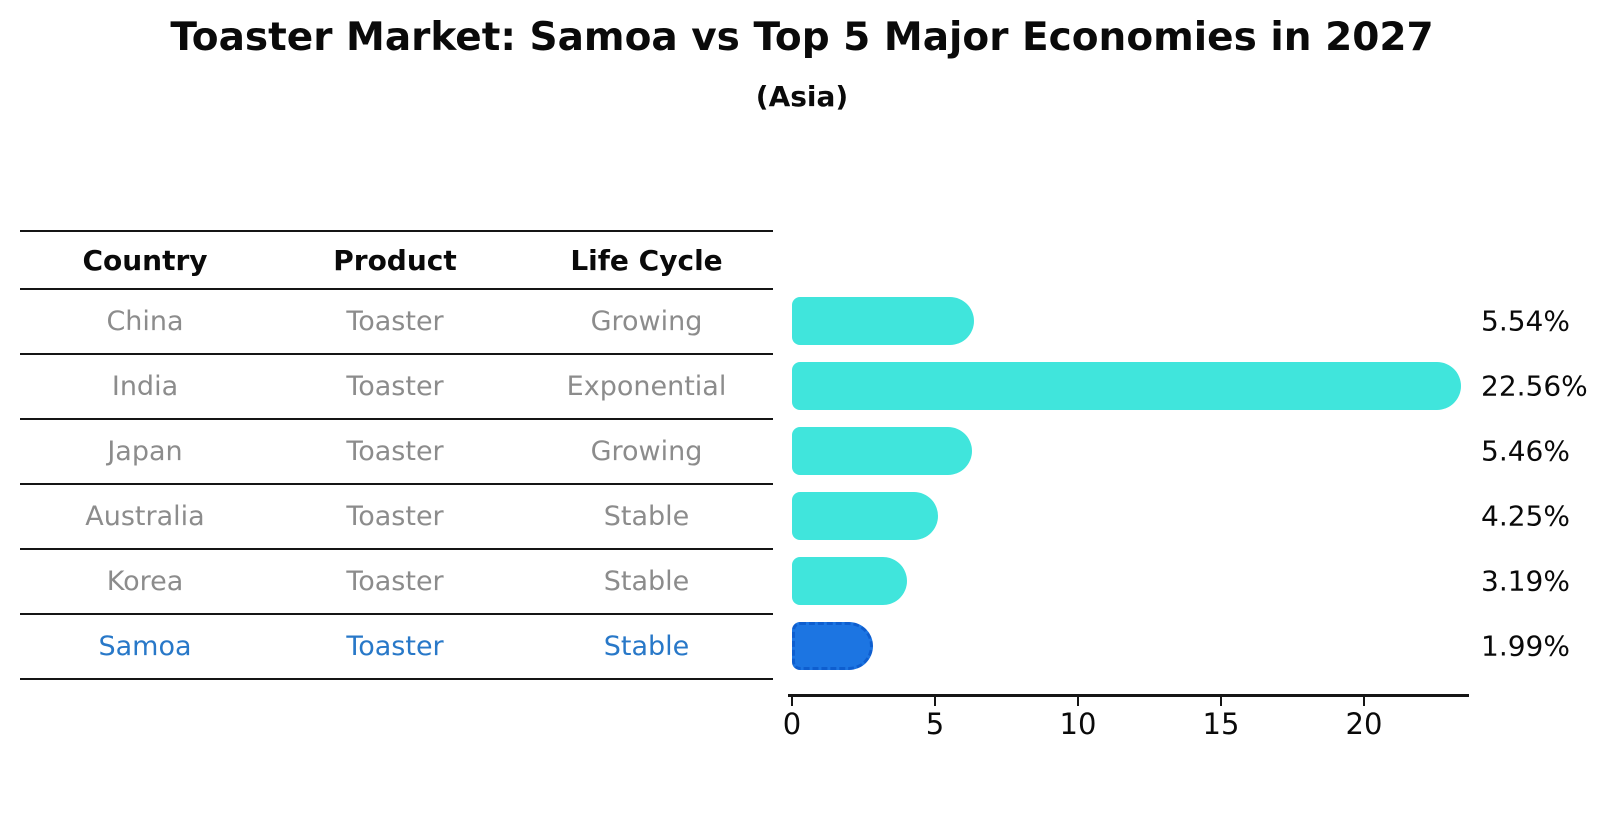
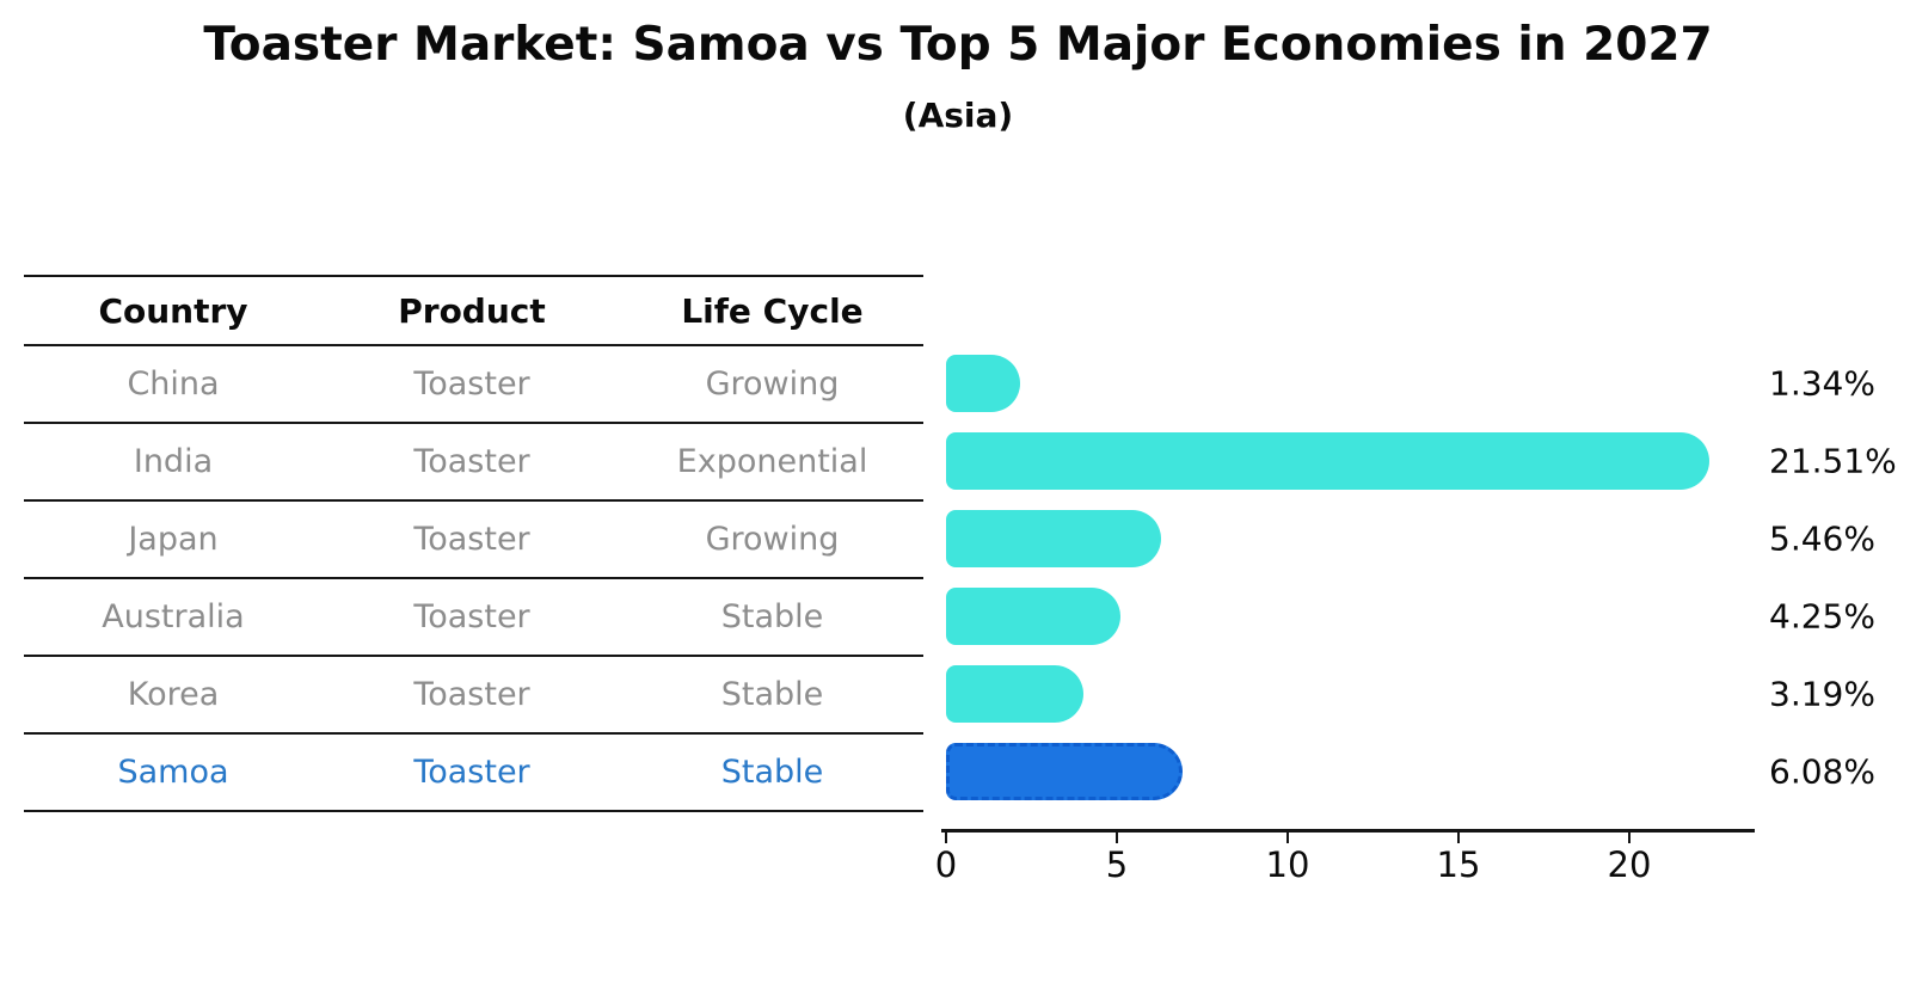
China: 5.54% -> 1.34%
India: 22.56% -> 21.51%
Samoa: 1.99% -> 6.08%
